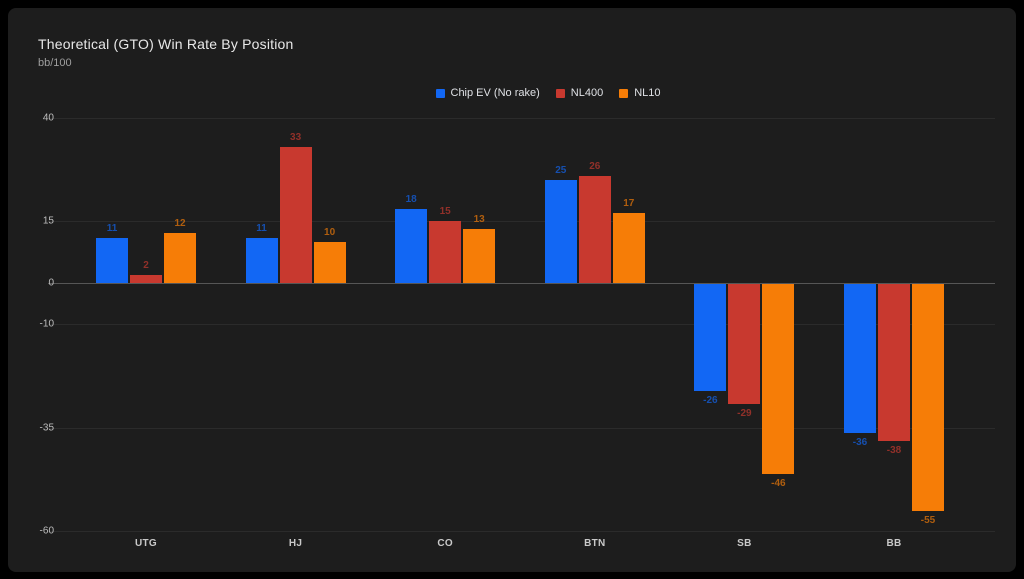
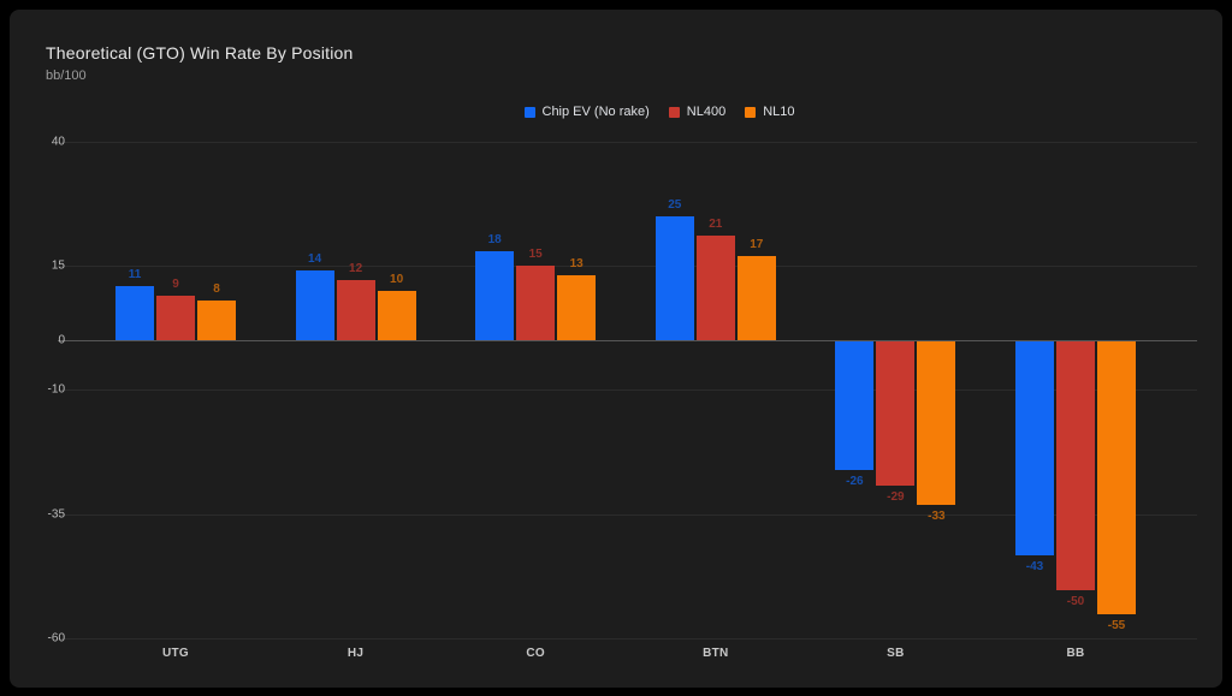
NL400/UTG: 2 -> 9
NL10/UTG: 12 -> 8
Chip EV (No rake)/HJ: 11 -> 14
NL400/HJ: 33 -> 12
NL400/BTN: 26 -> 21
NL10/SB: -46 -> -33
Chip EV (No rake)/BB: -36 -> -43
NL400/BB: -38 -> -50
